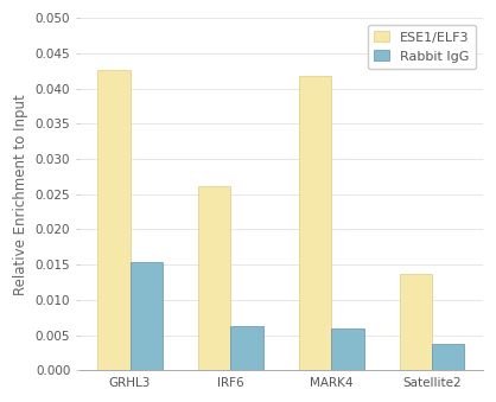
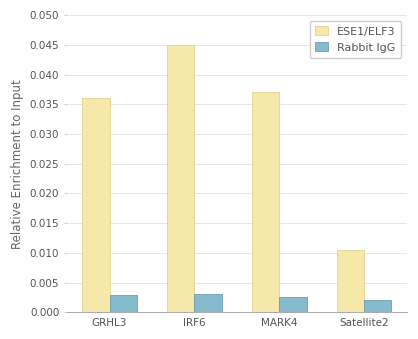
ESE1/ELF3/GRHL3: 0.0426 -> 0.0360
Rabbit IgG/GRHL3: 0.0154 -> 0.0030
ESE1/ELF3/IRF6: 0.0262 -> 0.0450
Rabbit IgG/IRF6: 0.0062 -> 0.0031
ESE1/ELF3/MARK4: 0.0418 -> 0.0370
Rabbit IgG/MARK4: 0.0060 -> 0.0025
ESE1/ELF3/Satellite2: 0.0136 -> 0.0105
Rabbit IgG/Satellite2: 0.0038 -> 0.0020
